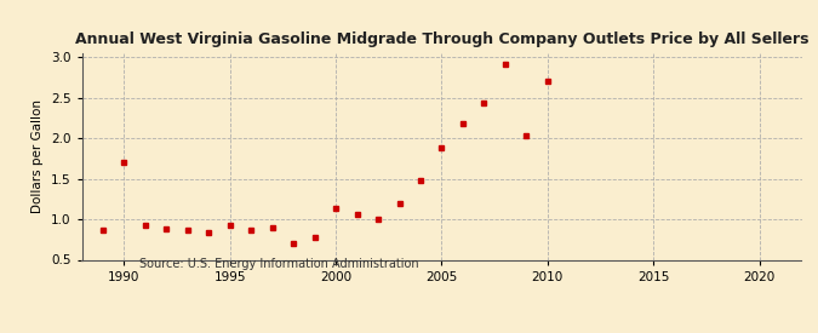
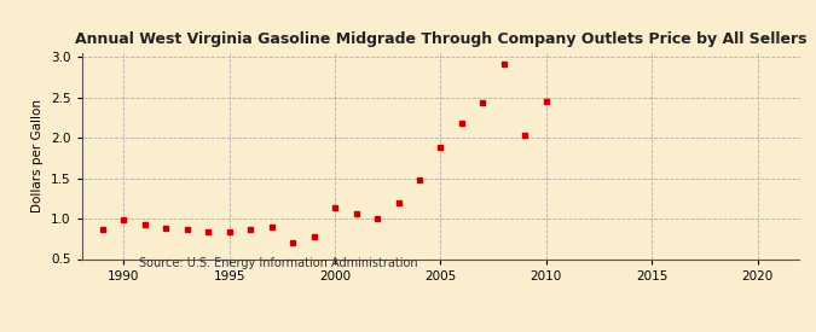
1990: 1.70 -> 0.99
1995: 0.92 -> 0.84
2010: 2.70 -> 2.45
